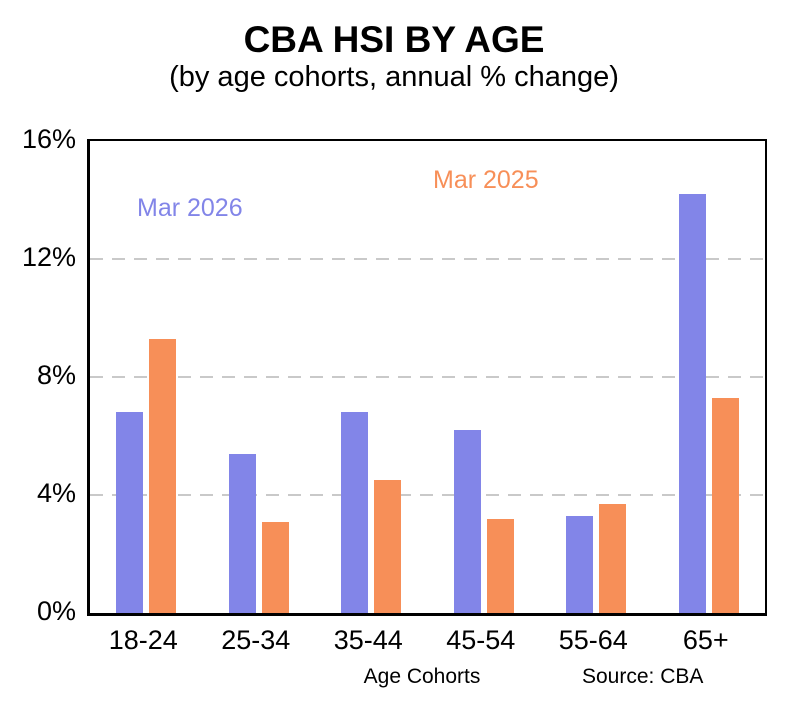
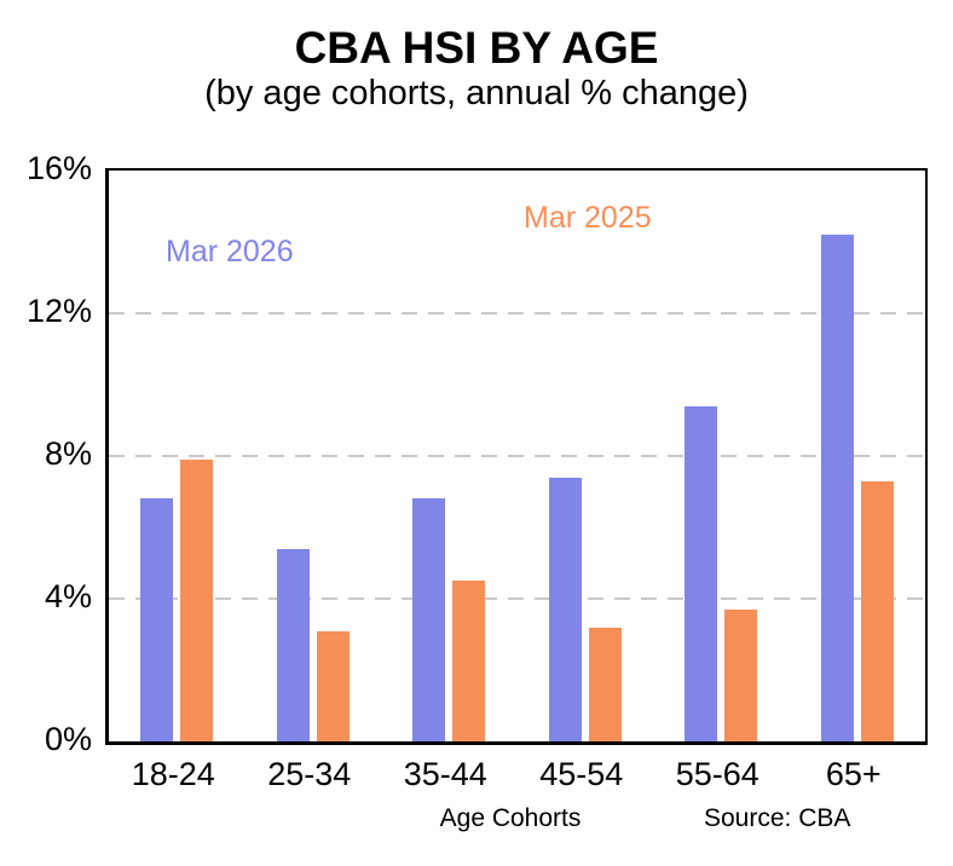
Mar 2025/18-24: 9.3% -> 7.9%
Mar 2026/45-54: 6.2% -> 7.4%
Mar 2026/55-64: 3.3% -> 9.4%
